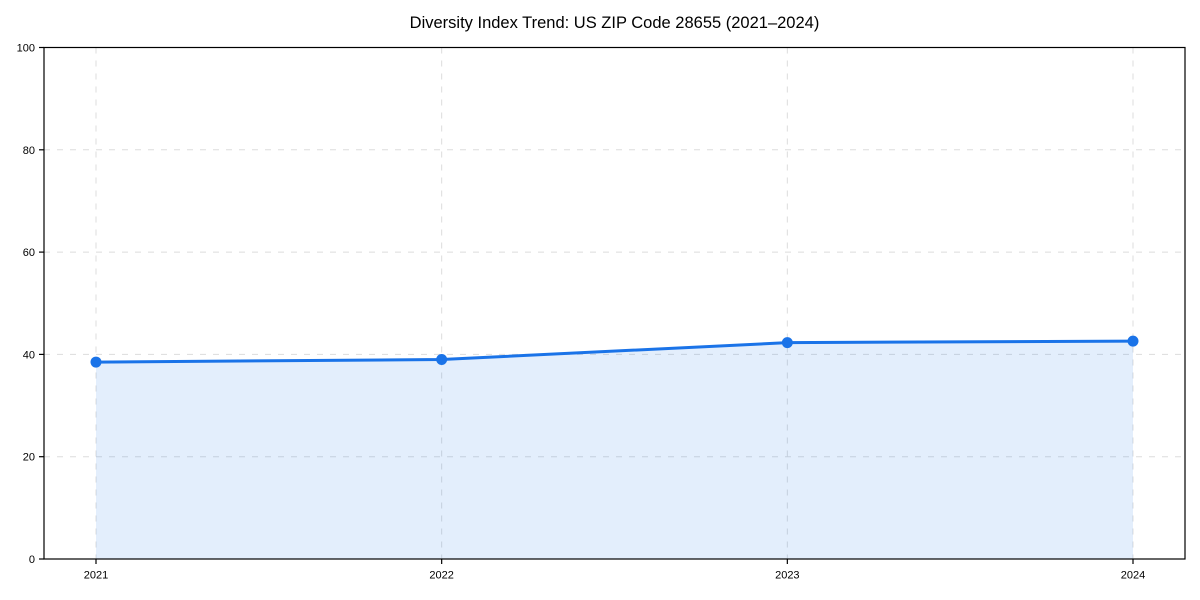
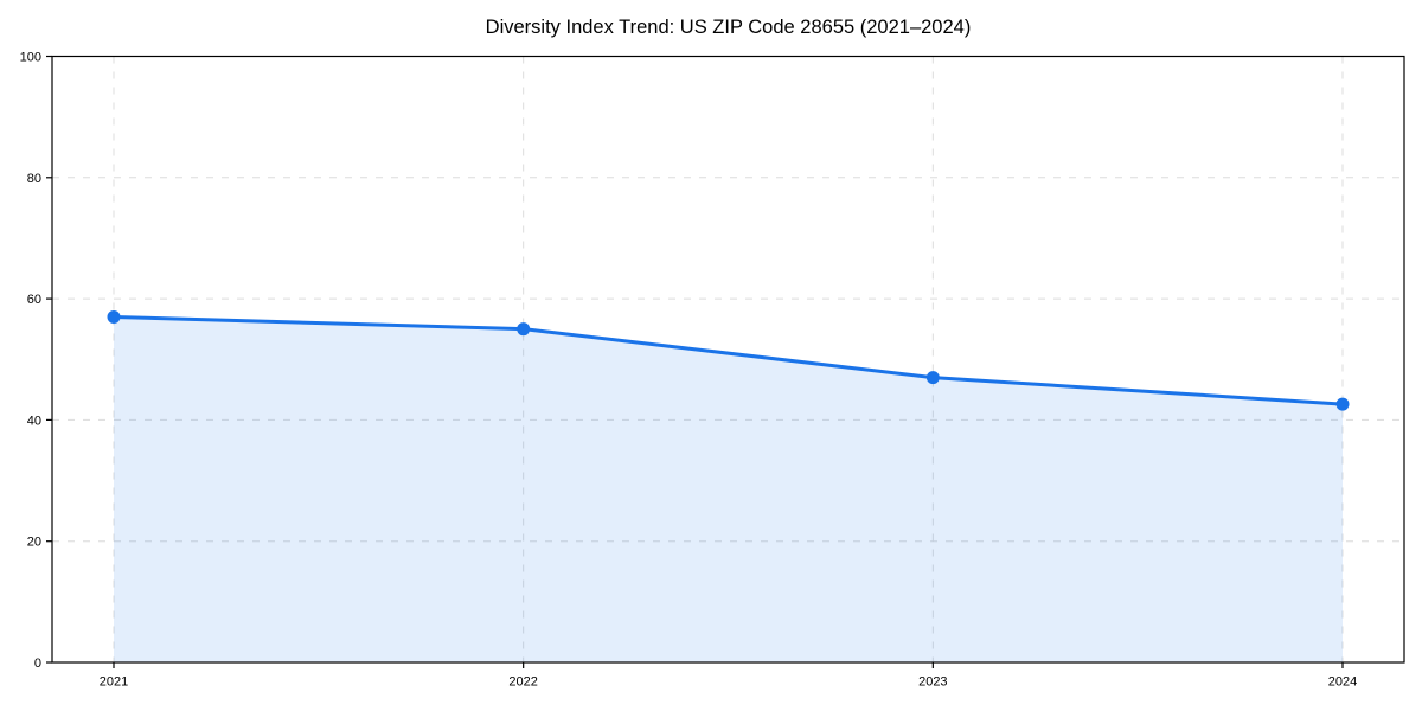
2021: 38 -> 57
2022: 39 -> 55
2023: 42 -> 47
